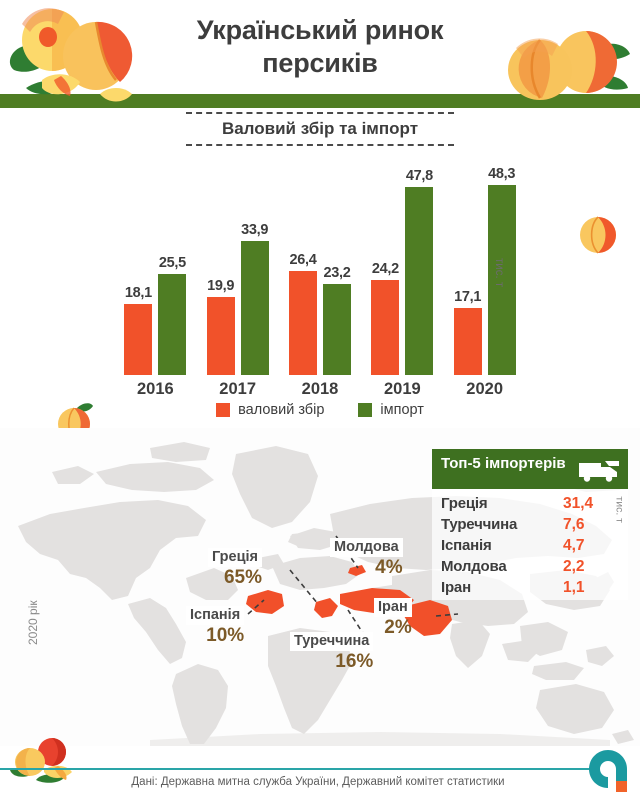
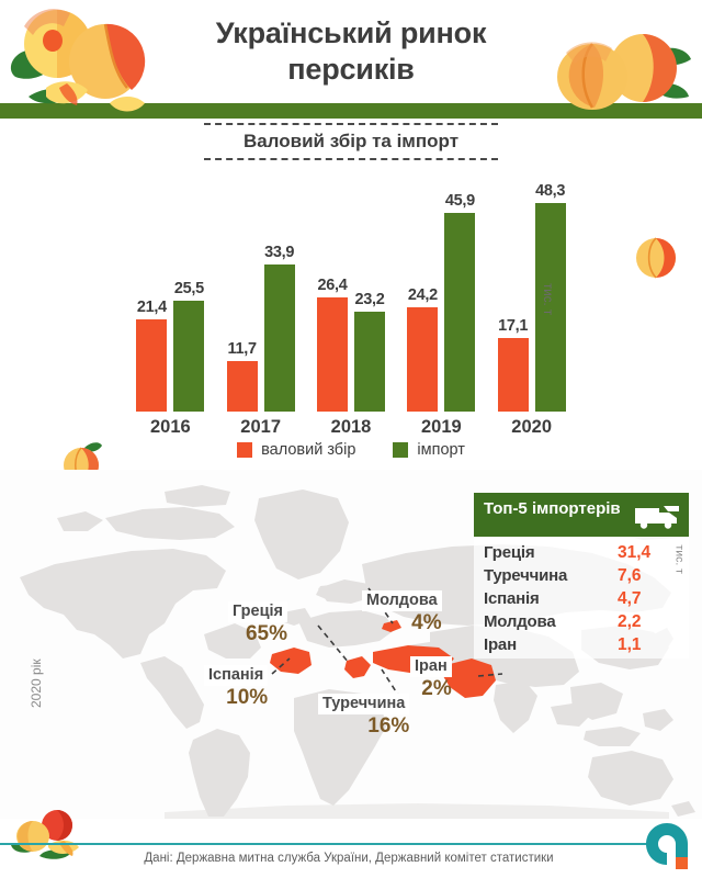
валовий збір/2016: 18,1 -> 21,4
валовий збір/2017: 19,9 -> 11,7
імпорт/2019: 47,8 -> 45,9
